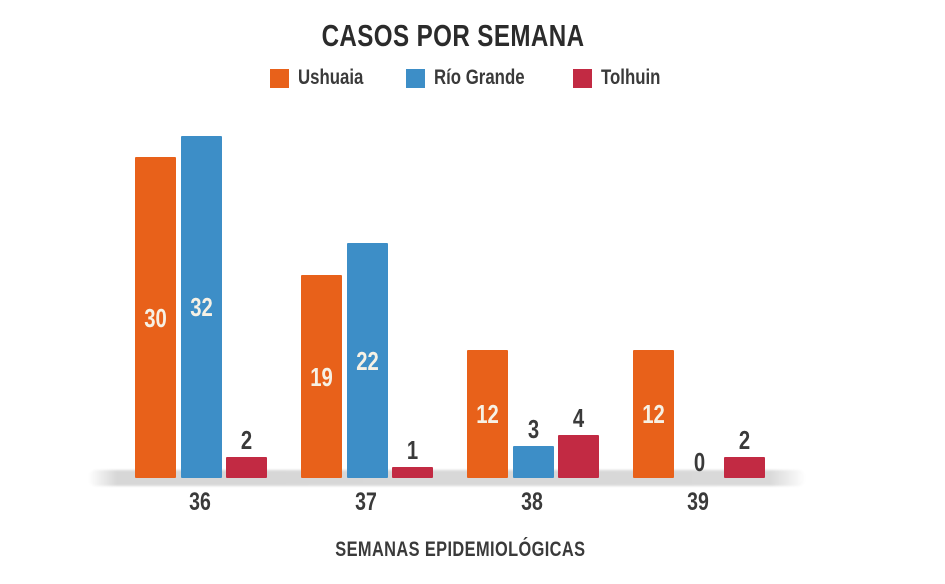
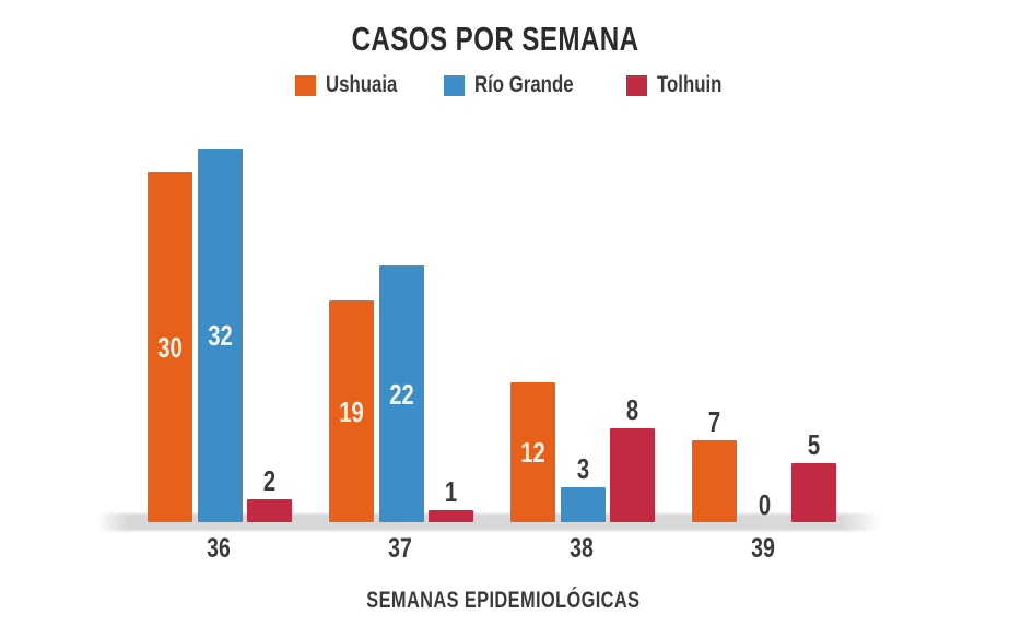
Tolhuin/38: 4 -> 8
Ushuaia/39: 12 -> 7
Tolhuin/39: 2 -> 5
